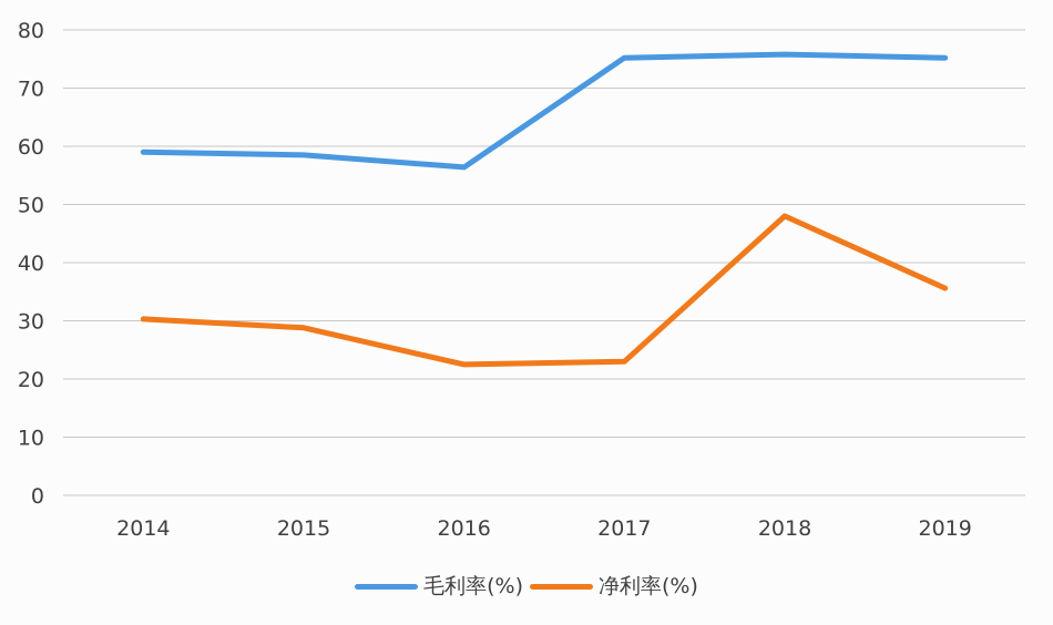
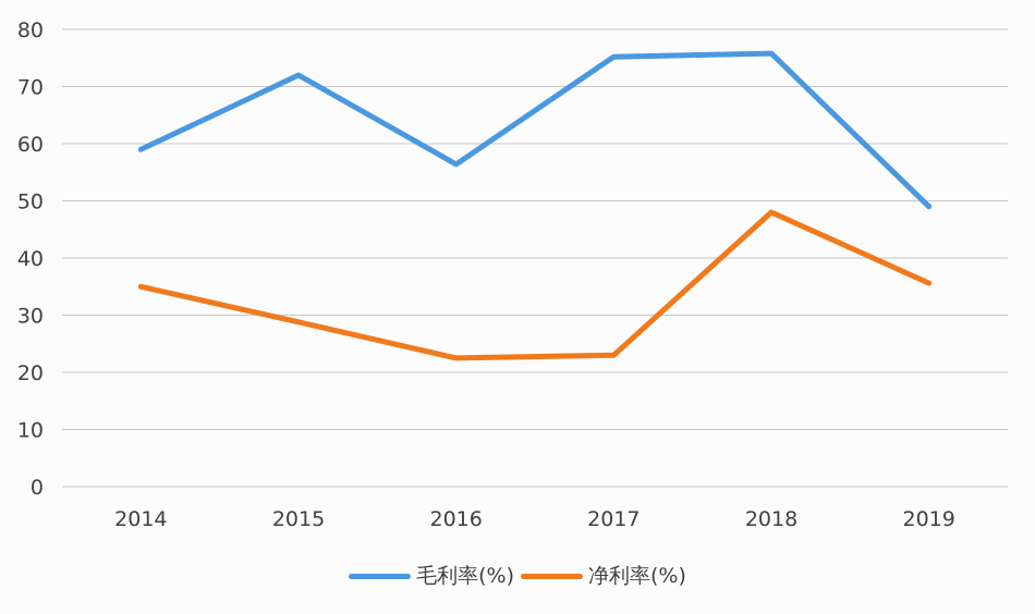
净利率(%)/2014: 30 -> 35
毛利率(%)/2015: 58 -> 72
毛利率(%)/2019: 75 -> 49
